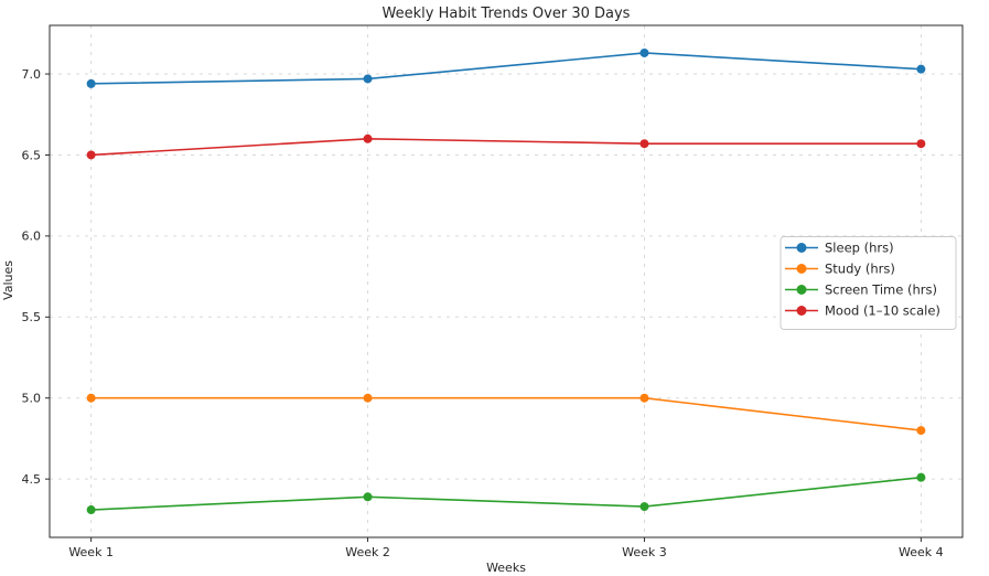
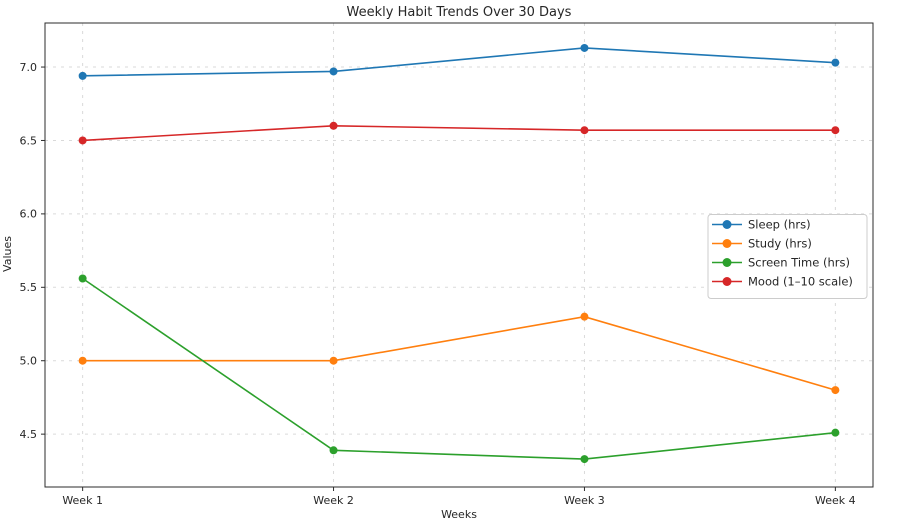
Screen Time (hrs)/Week 1: 4.31 -> 5.56
Study (hrs)/Week 3: 5.0 -> 5.3
